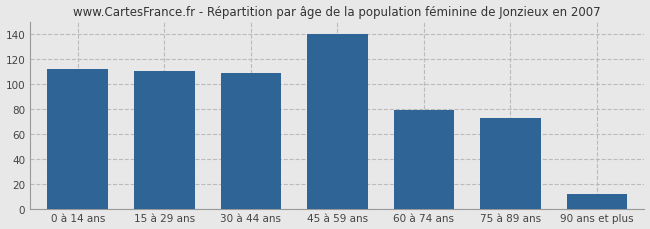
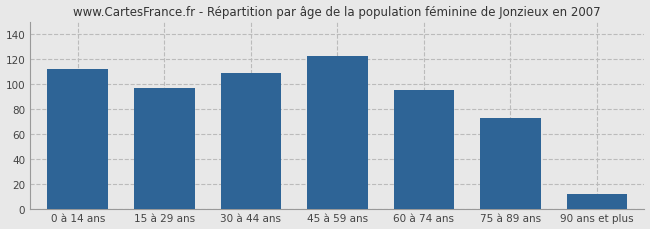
15 à 29 ans: 110 -> 97
45 à 59 ans: 140 -> 122
60 à 74 ans: 79 -> 95
